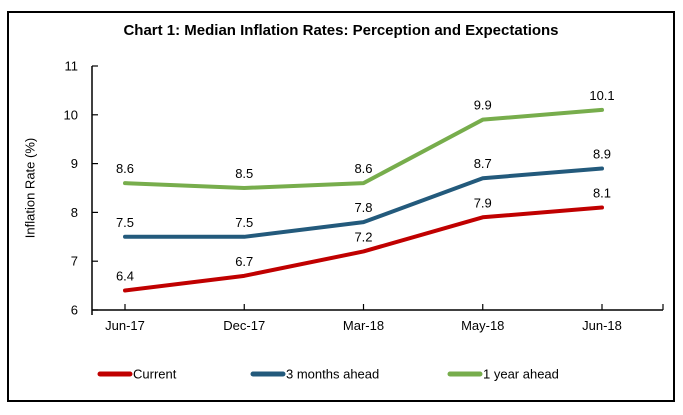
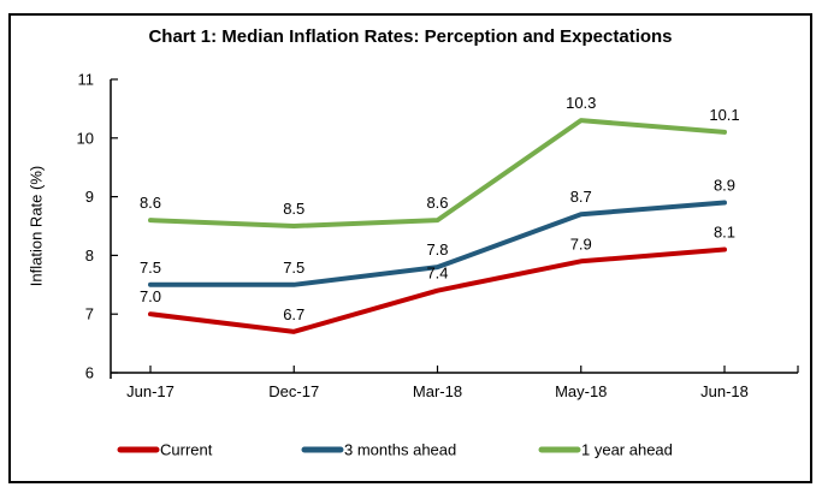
Current/Jun-17: 6.4 -> 7.0
Current/Mar-18: 7.2 -> 7.4
1 year ahead/May-18: 9.9 -> 10.3
